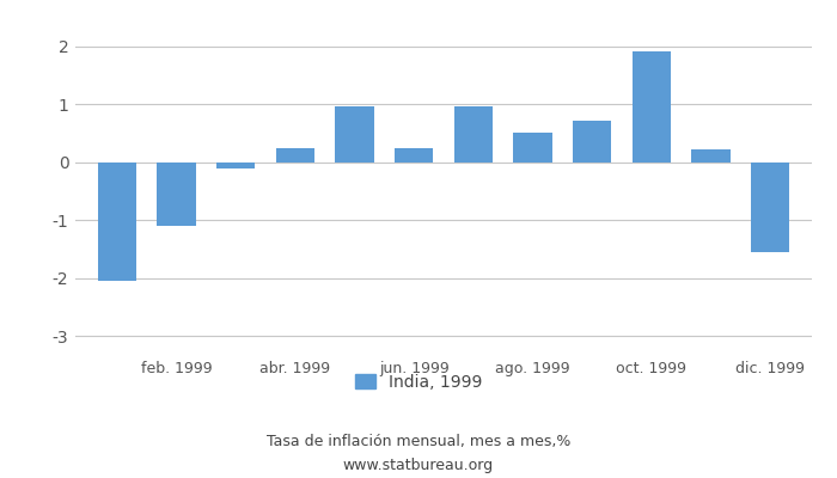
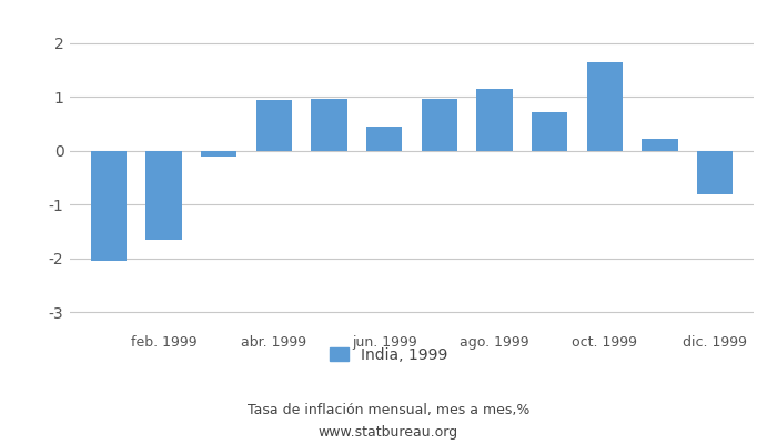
feb. 1999: -1.10 -> -1.65
abr. 1999: 0.25 -> 0.95
jun. 1999: 0.25 -> 0.45
ago. 1999: 0.50 -> 1.15
oct. 1999: 1.90 -> 1.65
dic. 1999: -1.55 -> -0.80
